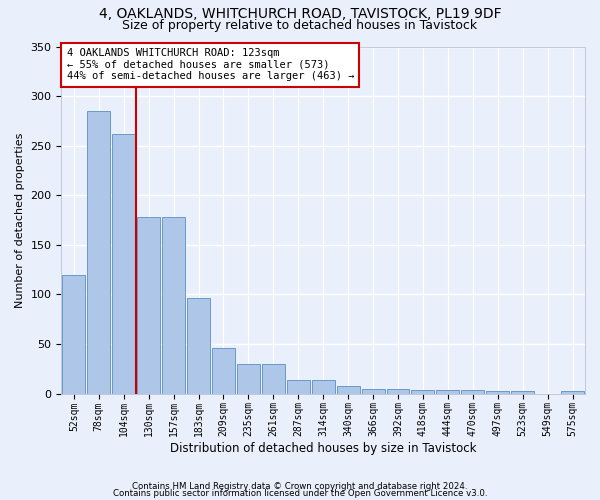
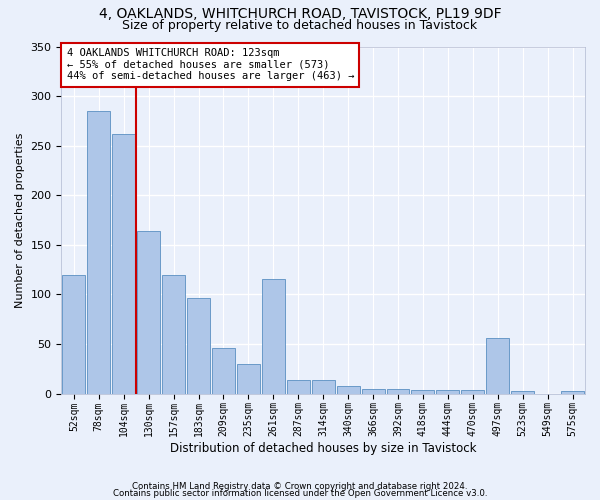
130sqm: 178 -> 164
157sqm: 178 -> 120
261sqm: 30 -> 116
497sqm: 3 -> 56
